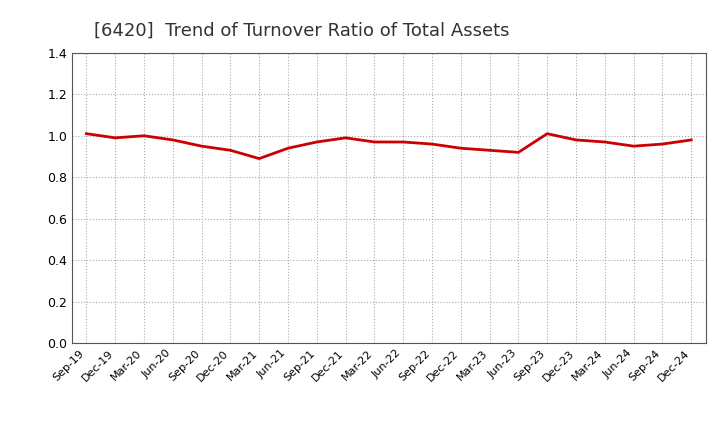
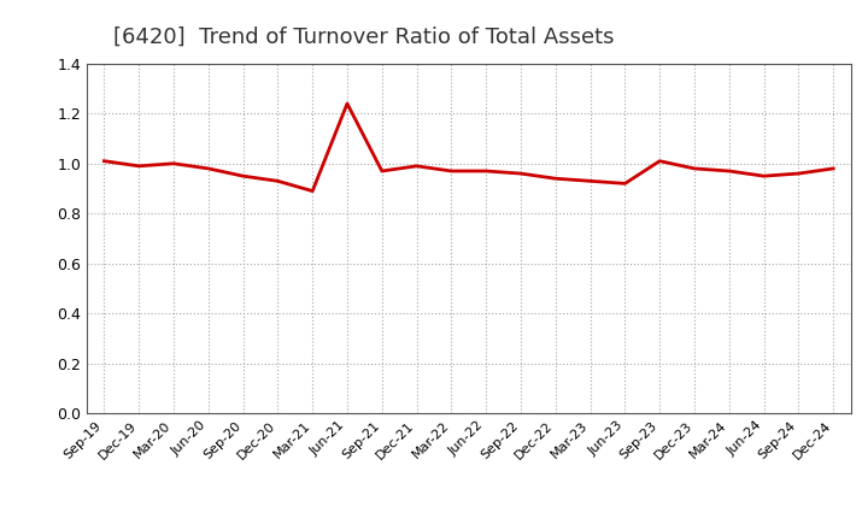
Jun-21: 0.94 -> 1.24
